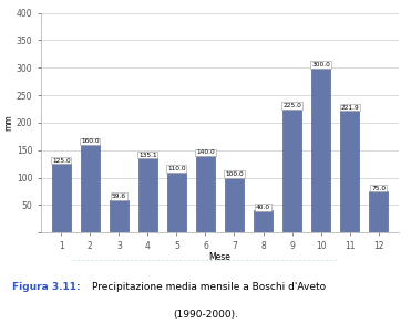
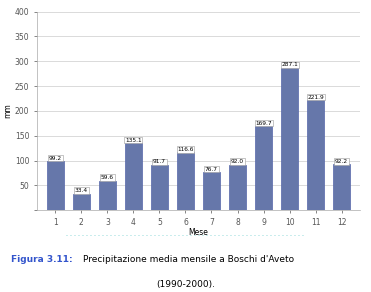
1: 125 -> 99
2: 160 -> 33
5: 110 -> 92
6: 140 -> 117
7: 100 -> 77
8: 40 -> 92
9: 225 -> 170
10: 300 -> 287
12: 75 -> 92
